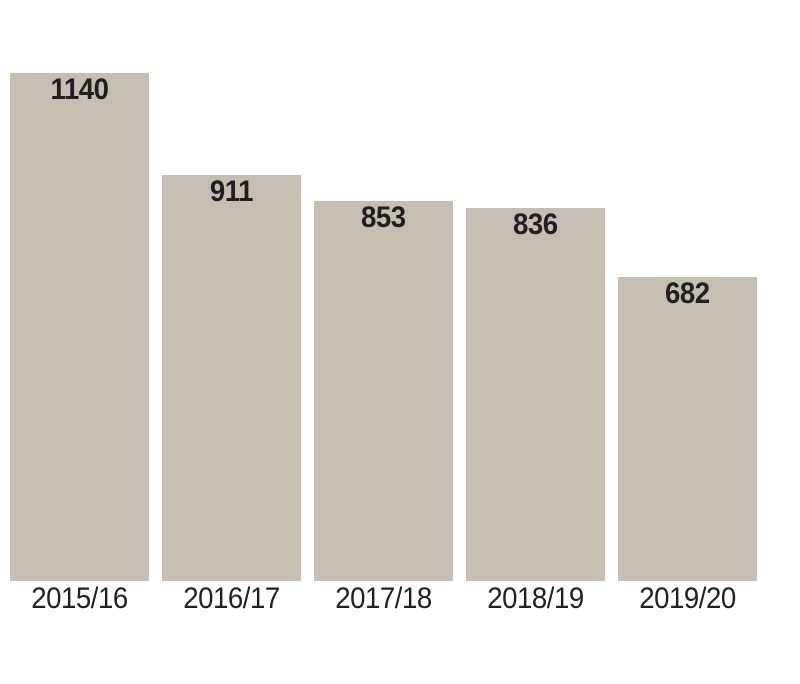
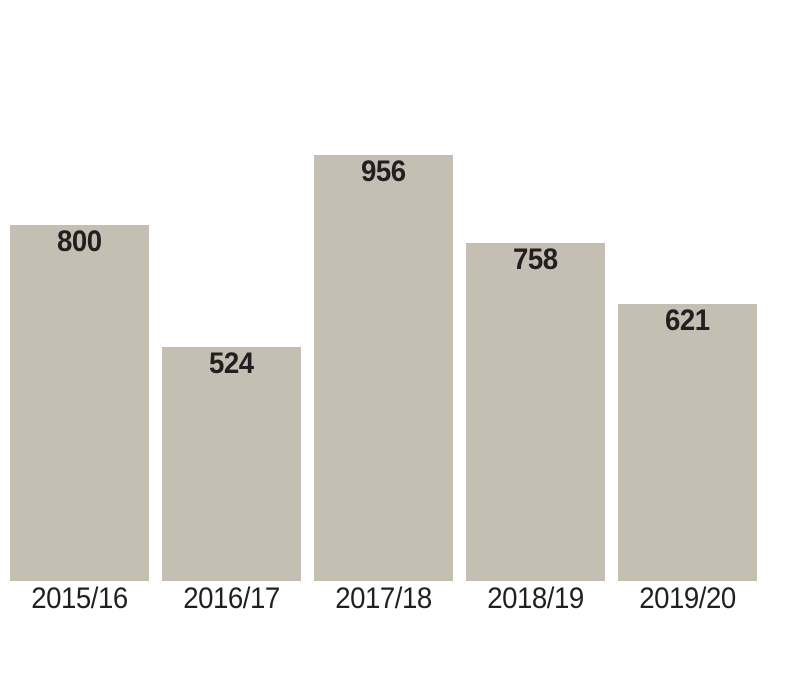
2015/16: 1140 -> 800
2016/17: 911 -> 524
2017/18: 853 -> 956
2018/19: 836 -> 758
2019/20: 682 -> 621
